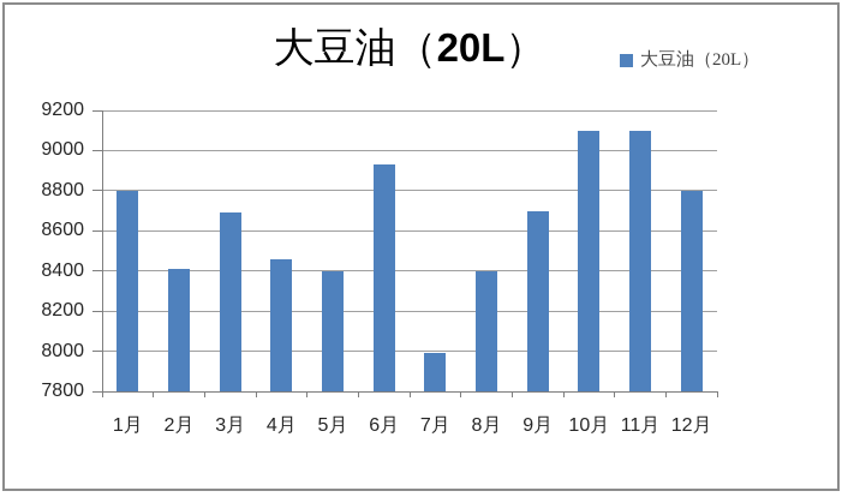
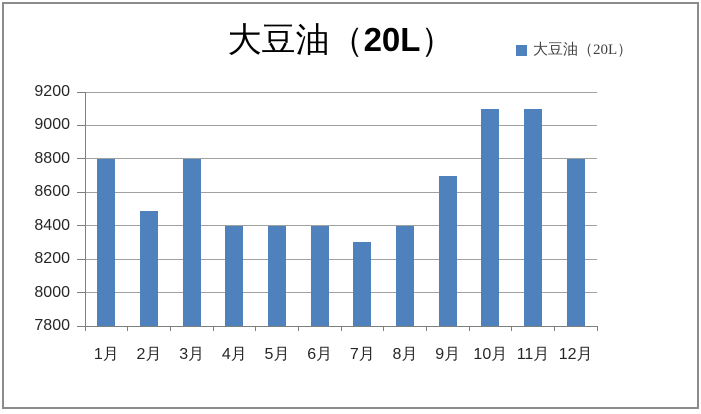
2月: 8410 -> 8490
3月: 8690 -> 8800
4月: 8460 -> 8400
6月: 8930 -> 8400
7月: 7990 -> 8300
